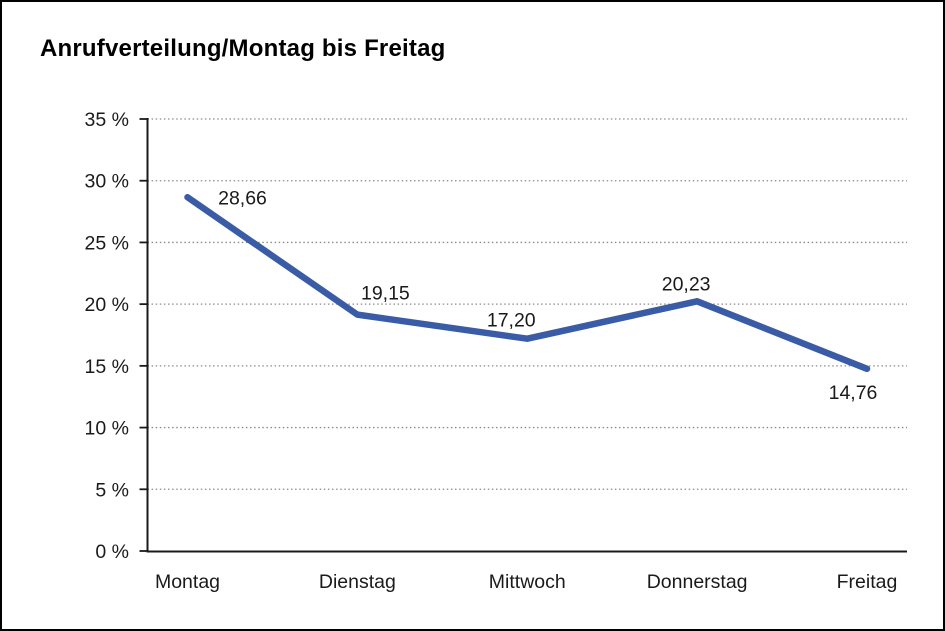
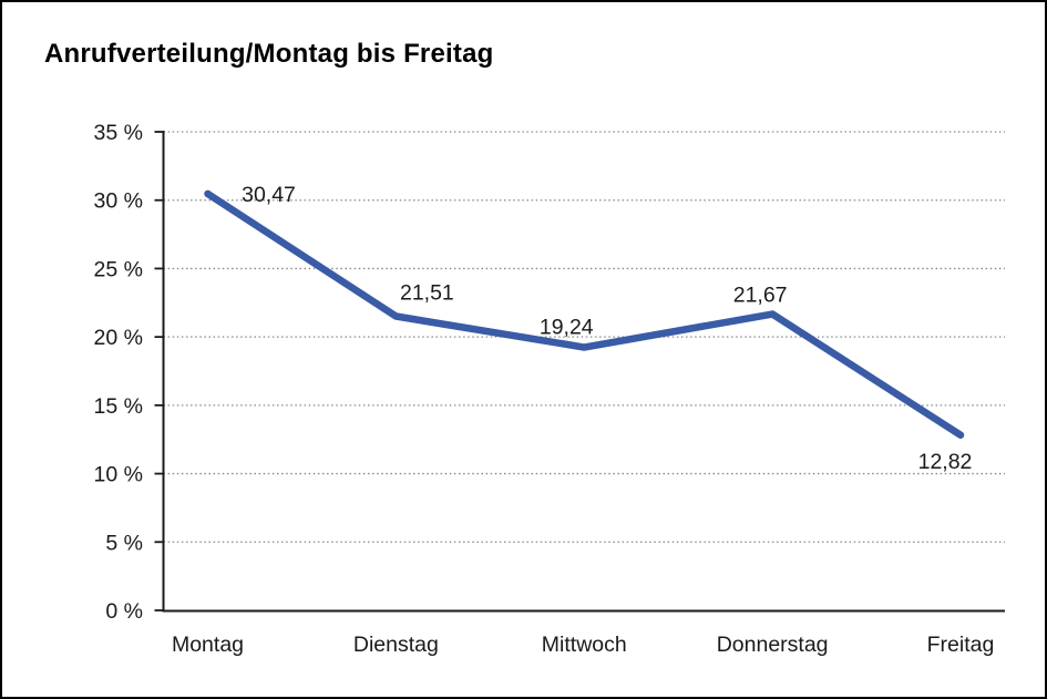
Montag: 28,66 -> 30,47
Dienstag: 19,15 -> 21,51
Mittwoch: 17,20 -> 19,24
Donnerstag: 20,23 -> 21,67
Freitag: 14,76 -> 12,82
